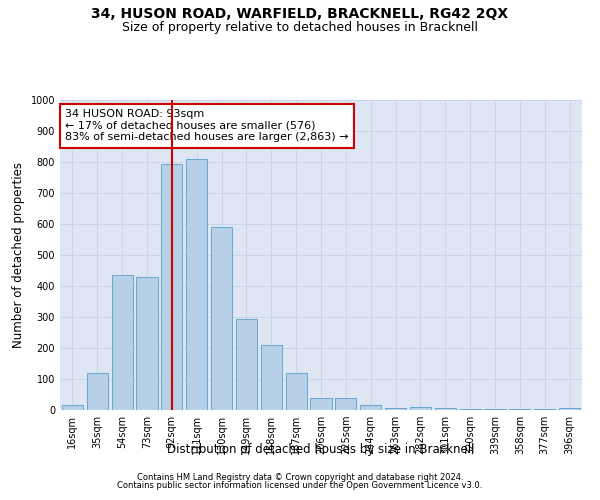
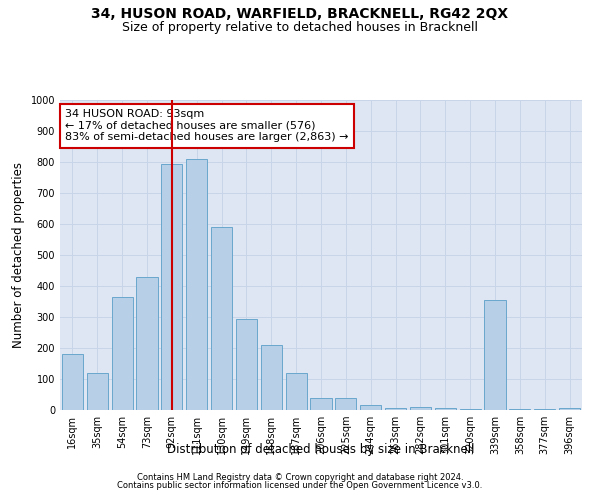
16sqm: 15 -> 180
54sqm: 435 -> 365
339sqm: 2 -> 355
